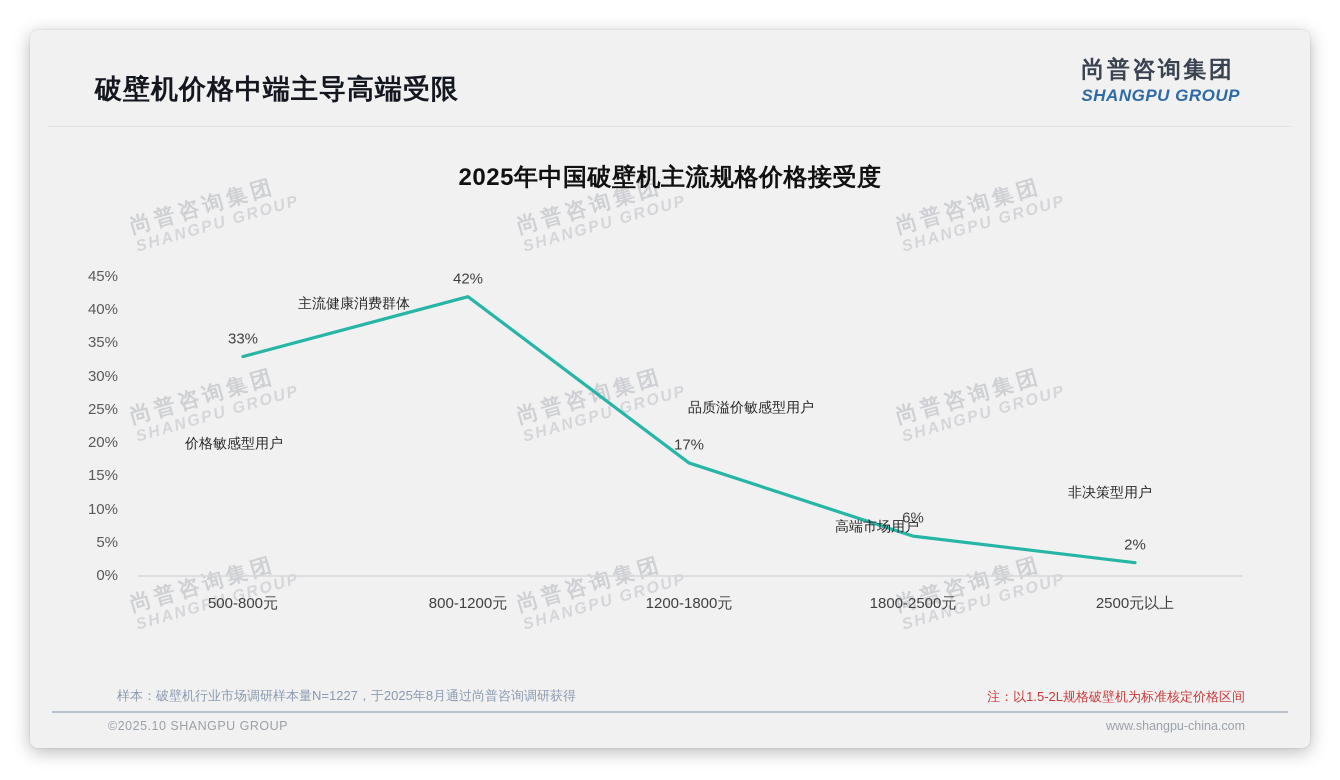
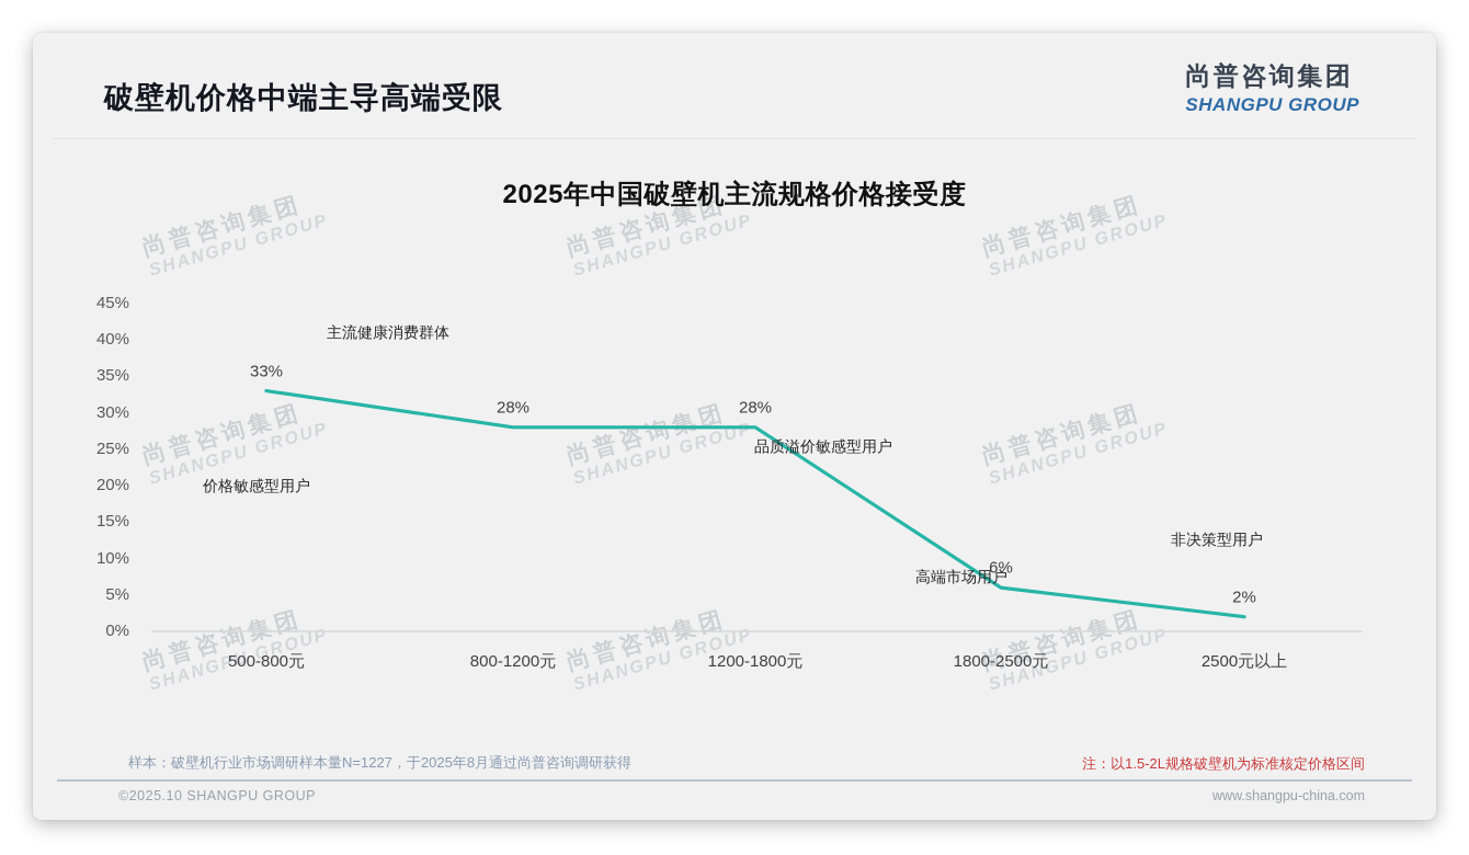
800-1200元: 42% -> 28%
1200-1800元: 17% -> 28%
